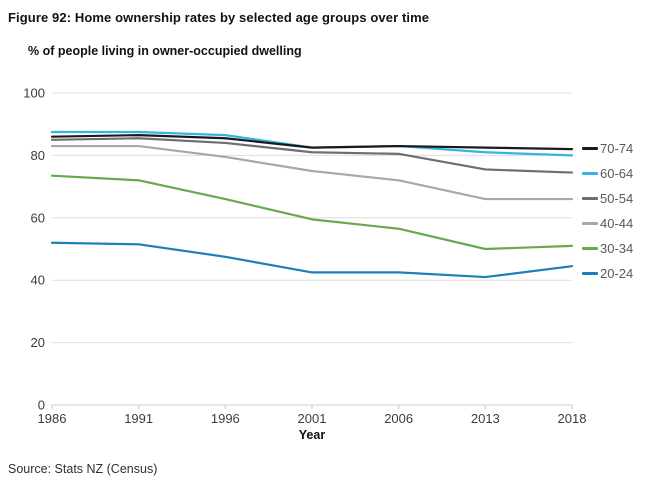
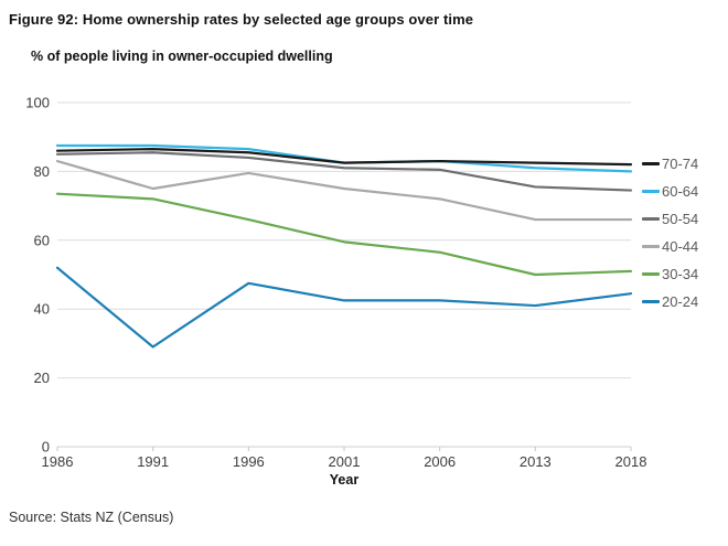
40-44/1991: 83 -> 75
20-24/1991: 52 -> 29
